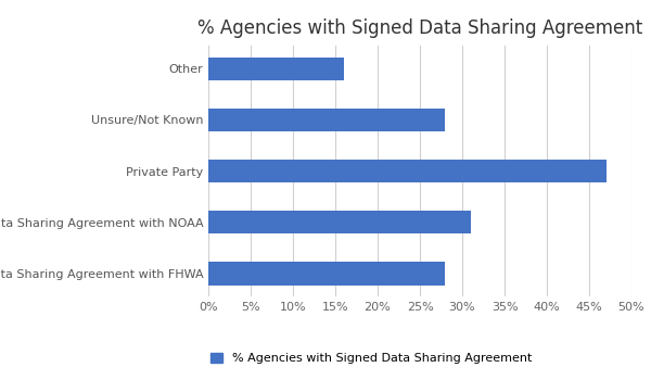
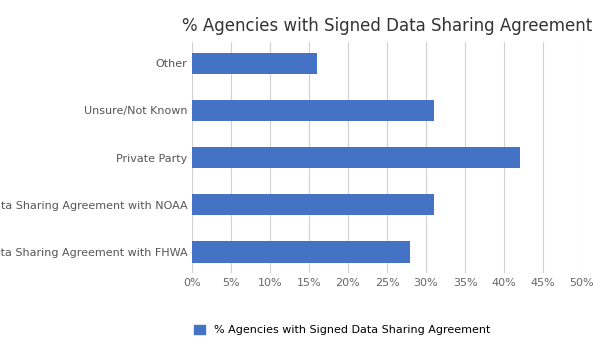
Unsure/Not Known: 28% -> 31%
Private Party: 47% -> 42%
